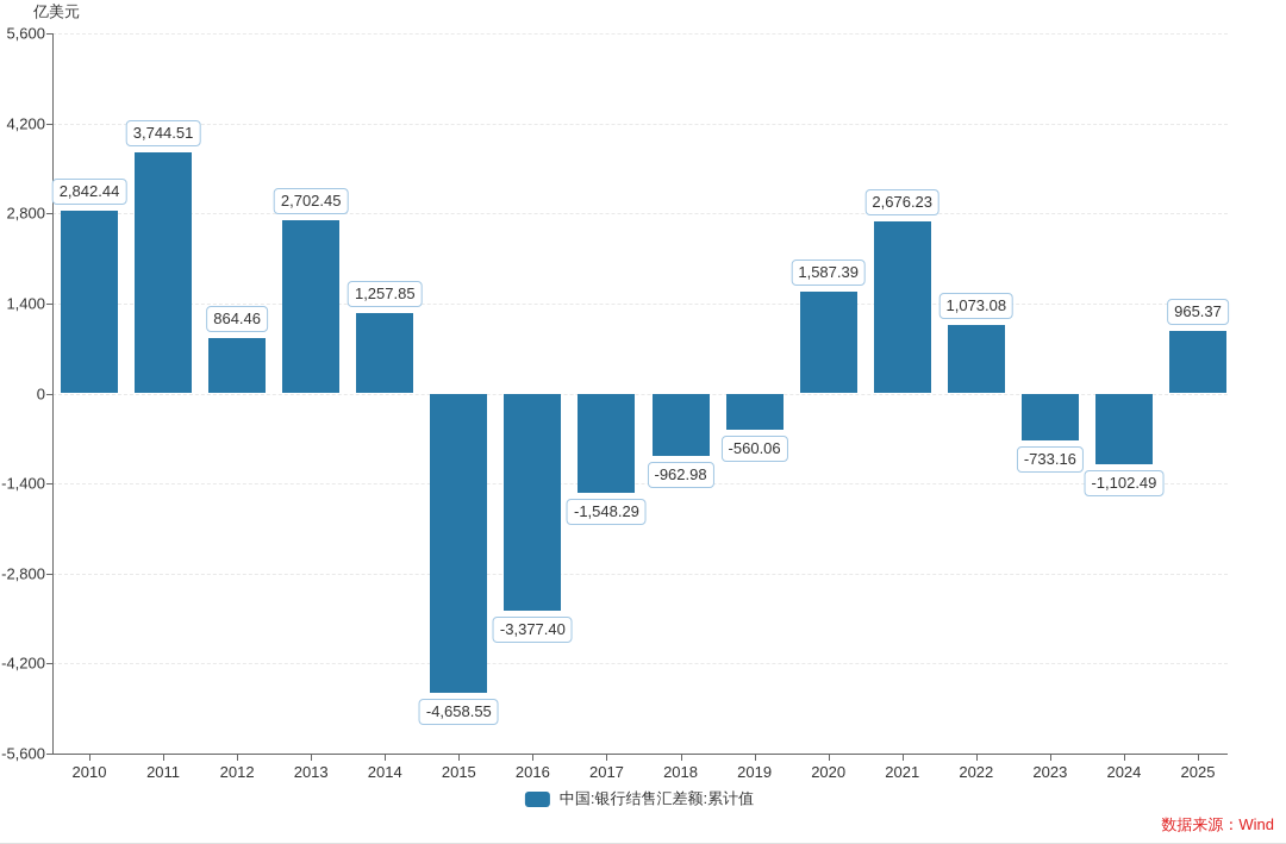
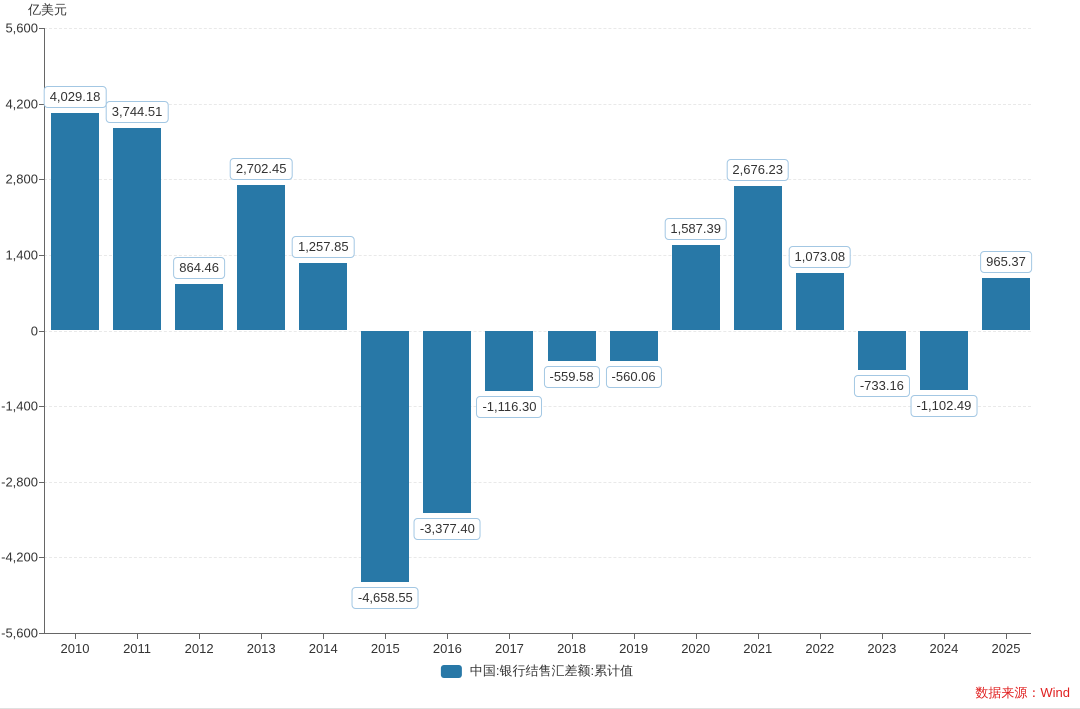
2010: 2,842.44 -> 4,029.18
2017: -1,548.29 -> -1,116.30
2018: -962.98 -> -559.58
